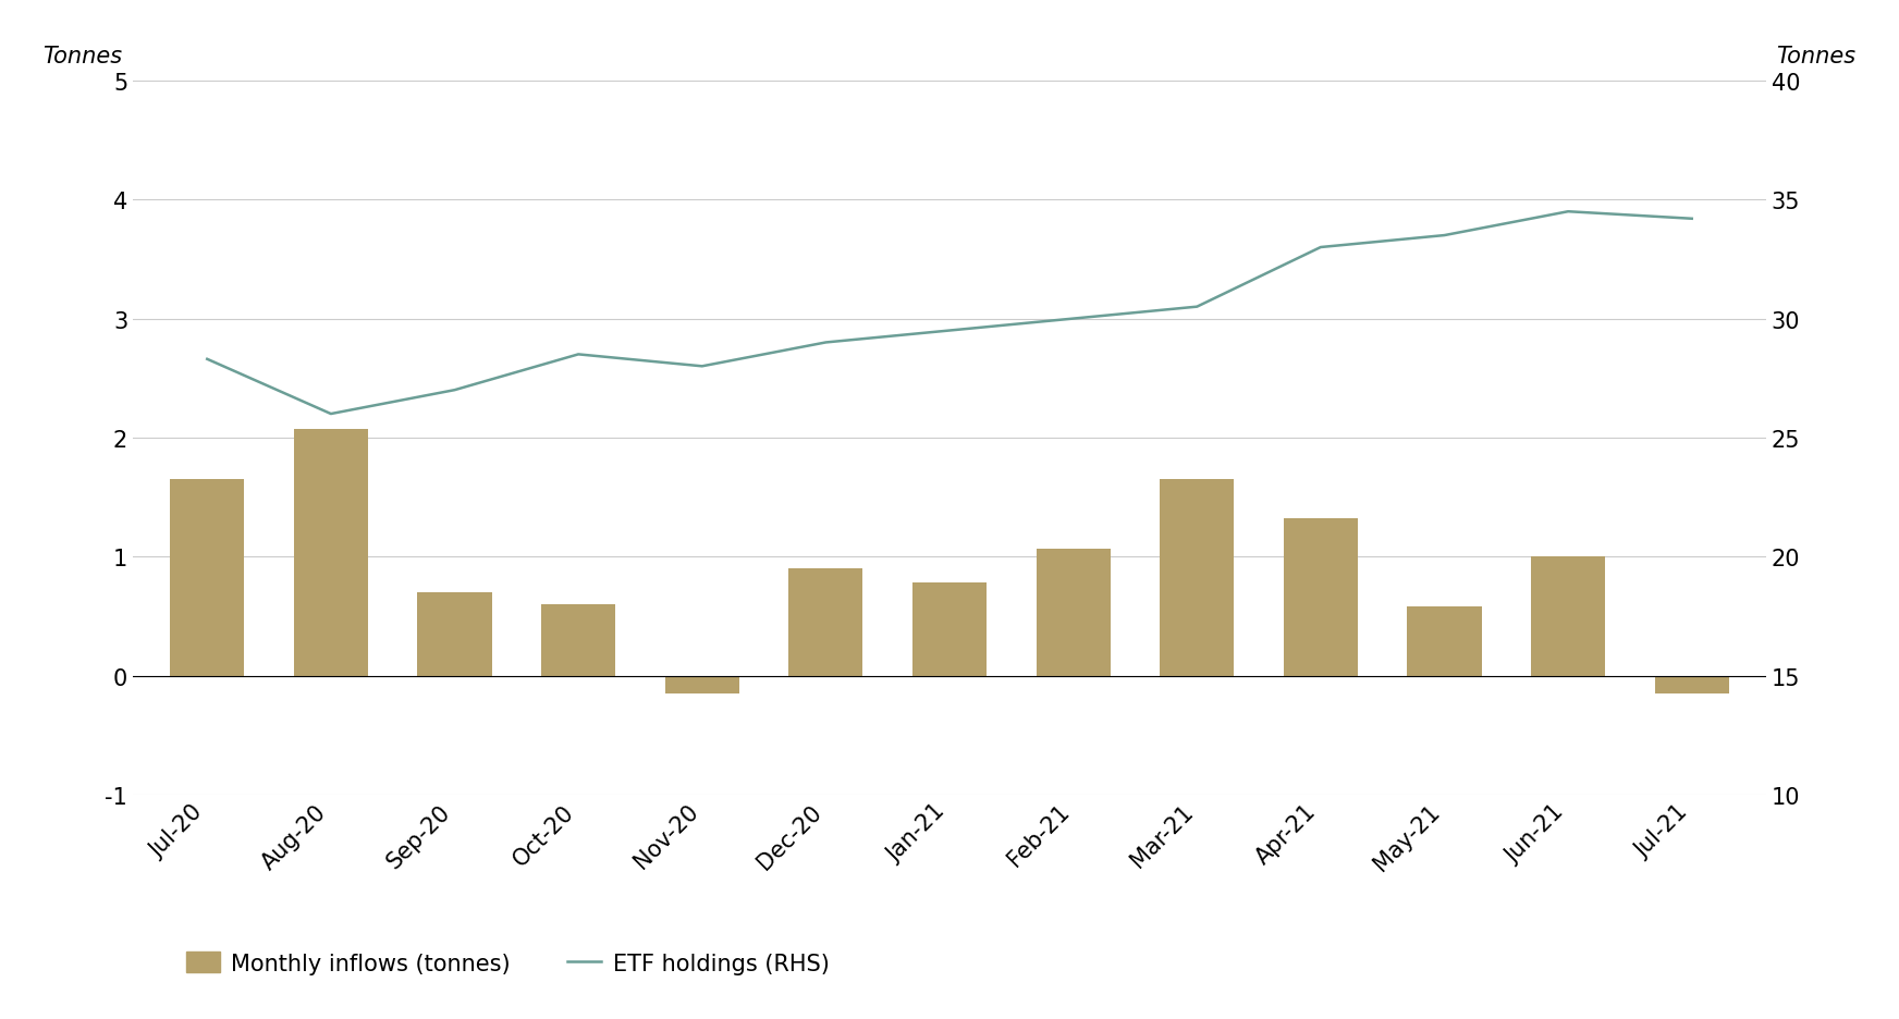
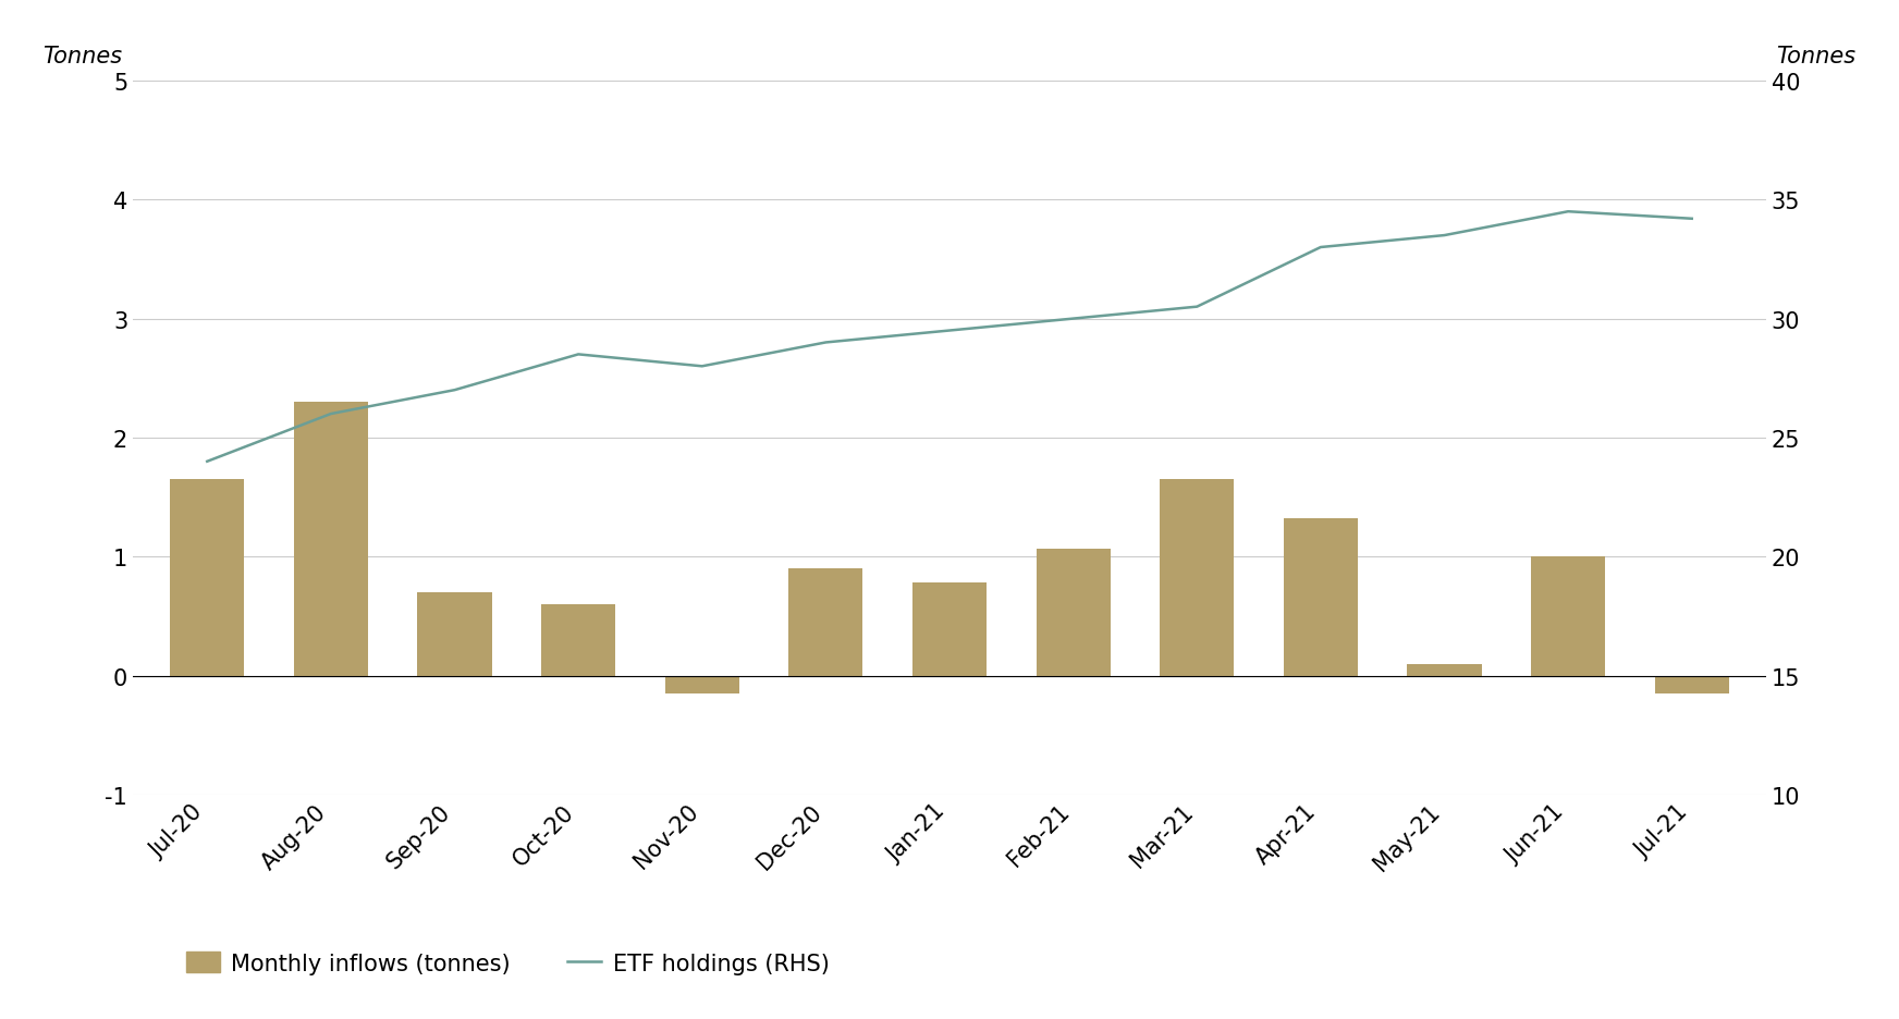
ETF holdings (RHS)/Jul-20: 28.3 -> 24.0
Monthly inflows (tonnes)/Aug-20: 2.07 -> 2.30
Monthly inflows (tonnes)/May-21: 0.58 -> 0.10
